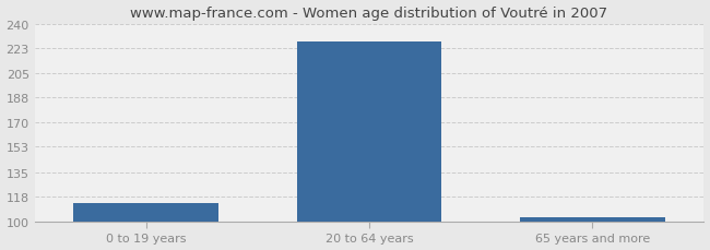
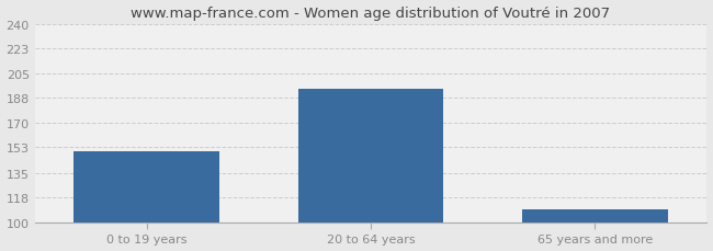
0 to 19 years: 113 -> 150
20 to 64 years: 227 -> 194
65 years and more: 103 -> 109
